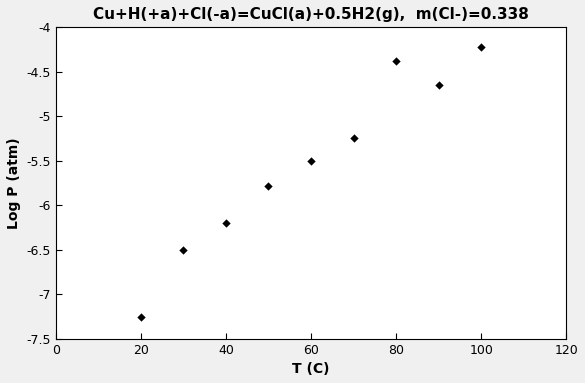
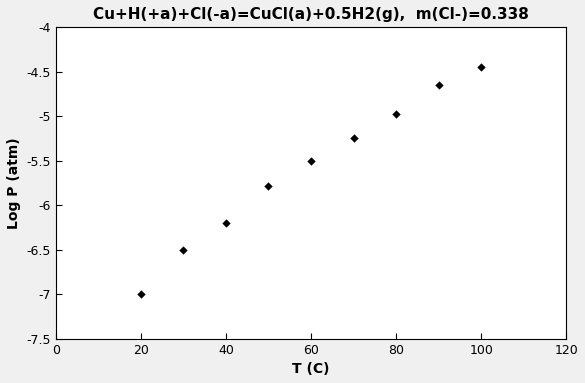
20: -7.26 -> -7.00
80: -4.38 -> -4.98
100: -4.22 -> -4.45
